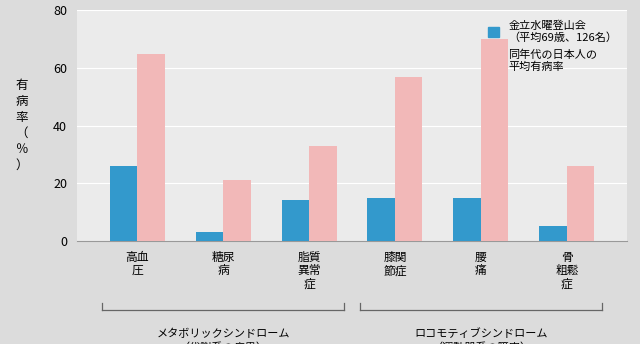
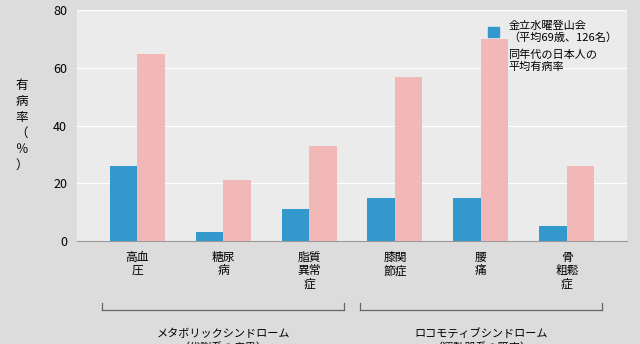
金立水曜登山会 （平均69歳、126名）/脂質 異常 症: 14 -> 11
